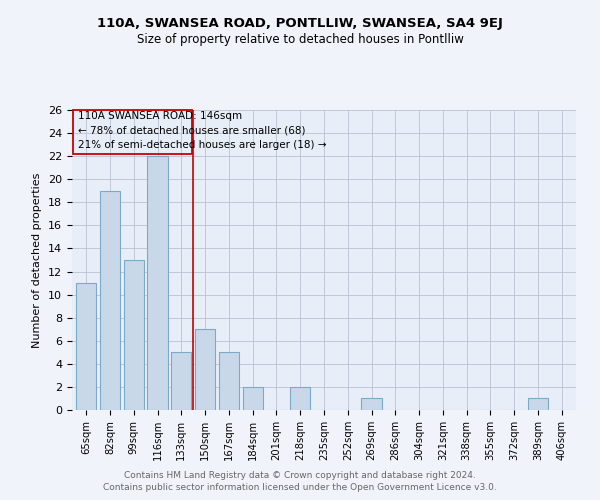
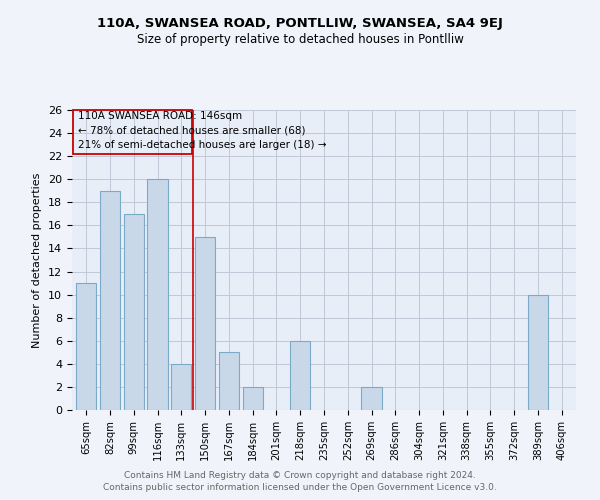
99sqm: 13 -> 17
116sqm: 22 -> 20
133sqm: 5 -> 4
150sqm: 7 -> 15
218sqm: 2 -> 6
269sqm: 1 -> 2
389sqm: 1 -> 10
